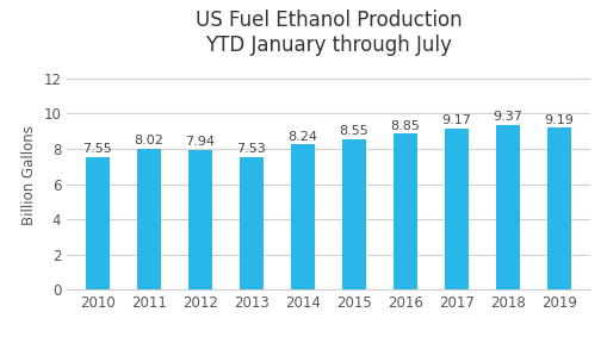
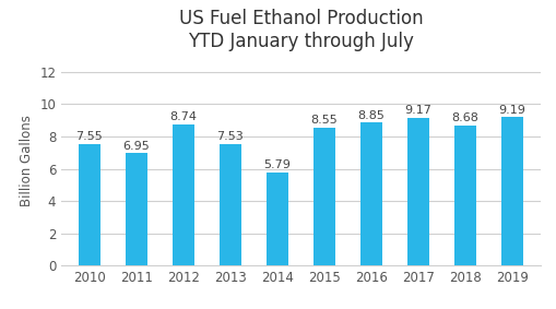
2011: 8.02 -> 6.95
2012: 7.94 -> 8.74
2014: 8.24 -> 5.79
2018: 9.37 -> 8.68
